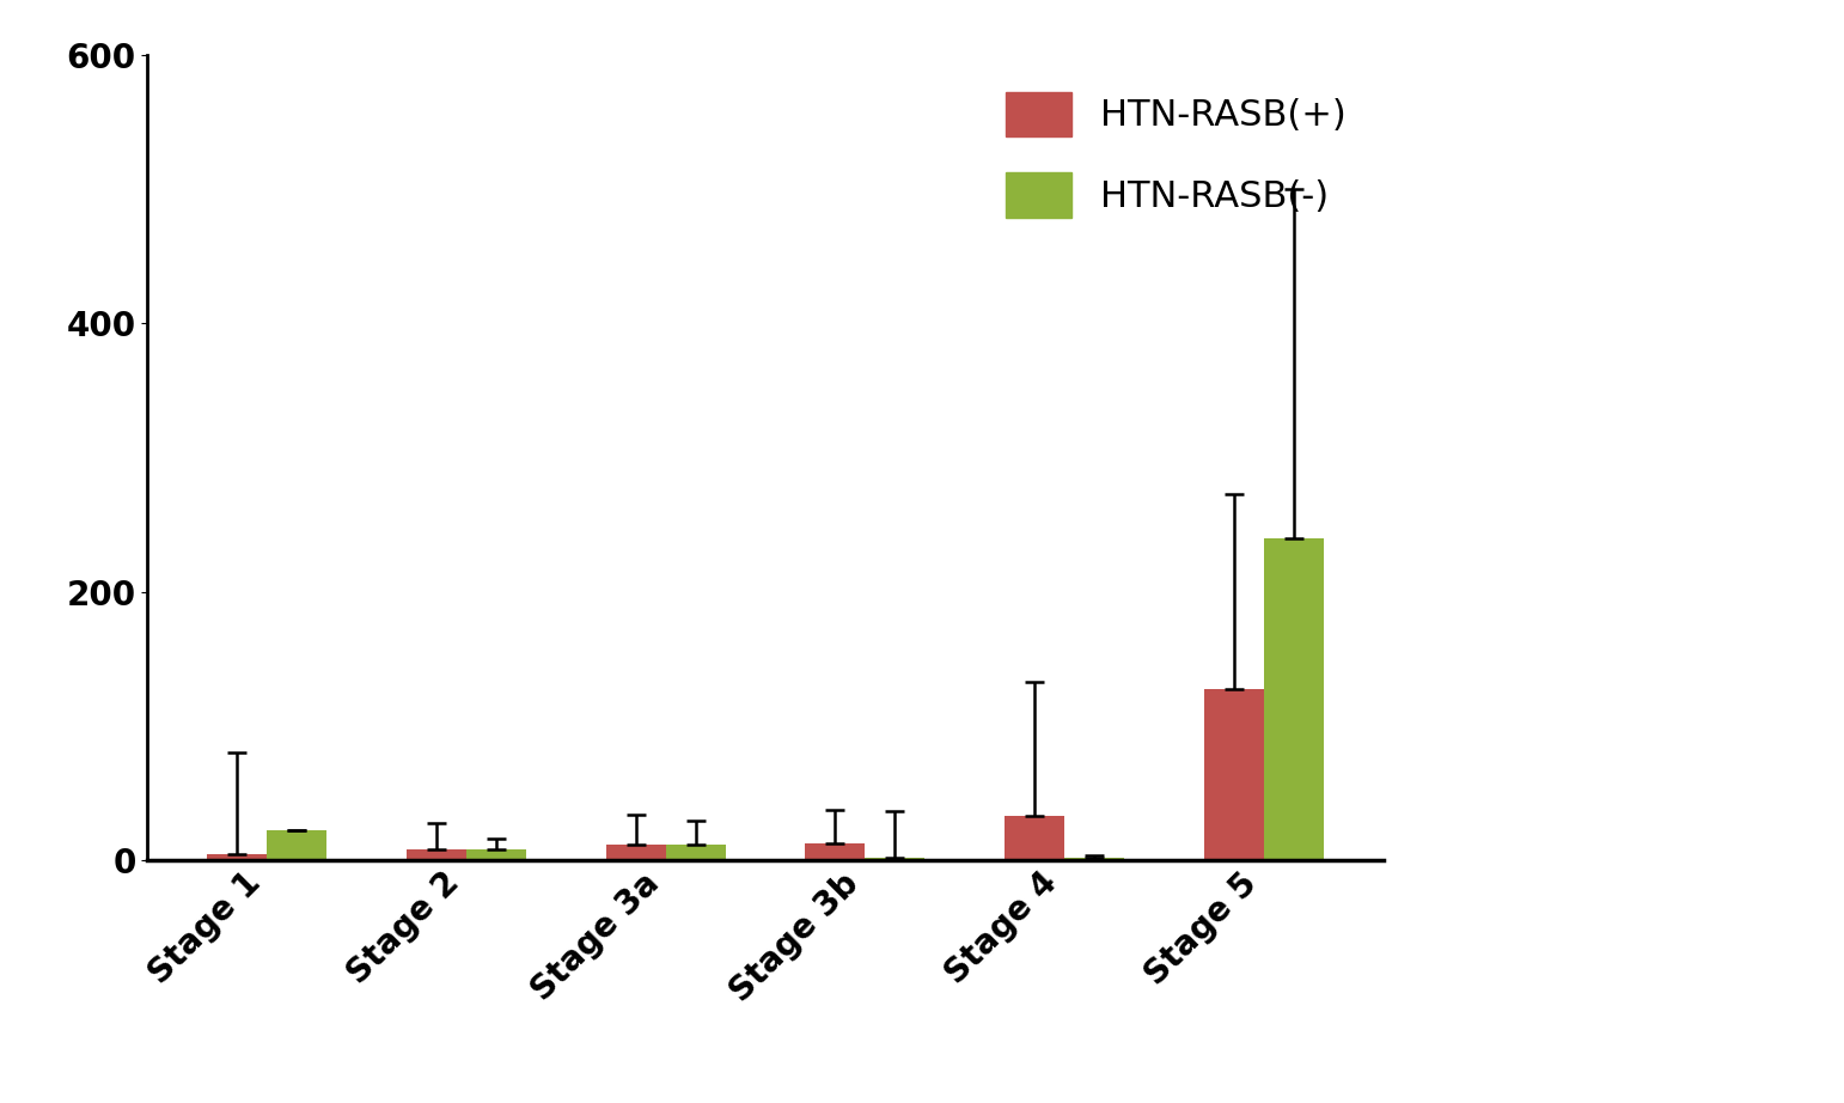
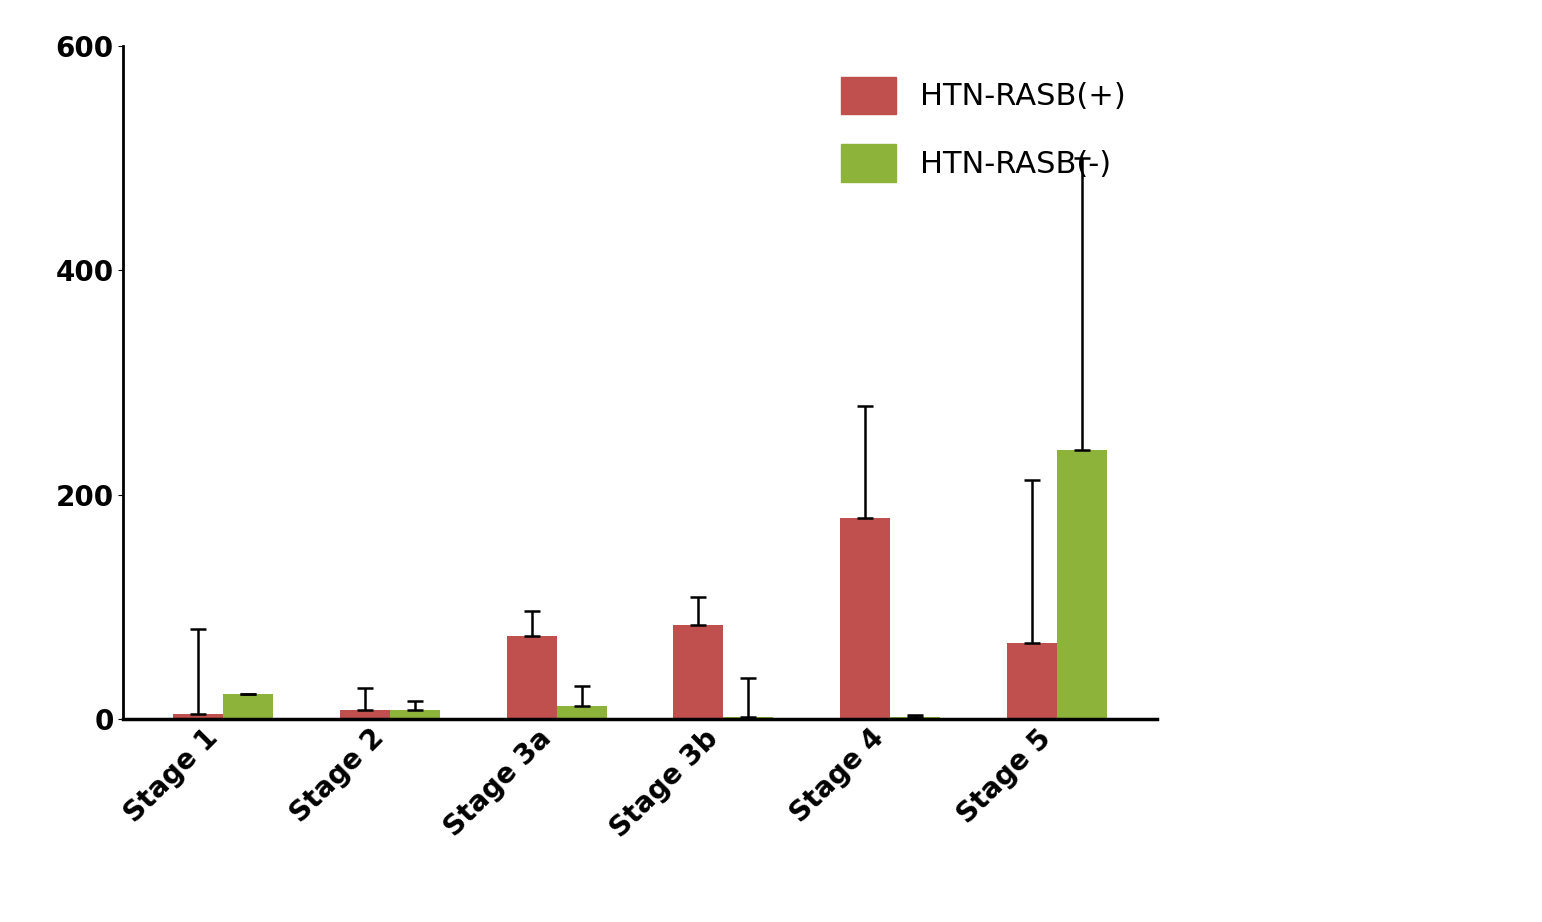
HTN-RASB(+)/Stage 3a: 12 -> 74
HTN-RASB(+)/Stage 3b: 13 -> 84
HTN-RASB(+)/Stage 4: 33 -> 179
HTN-RASB(+)/Stage 5: 128 -> 68
